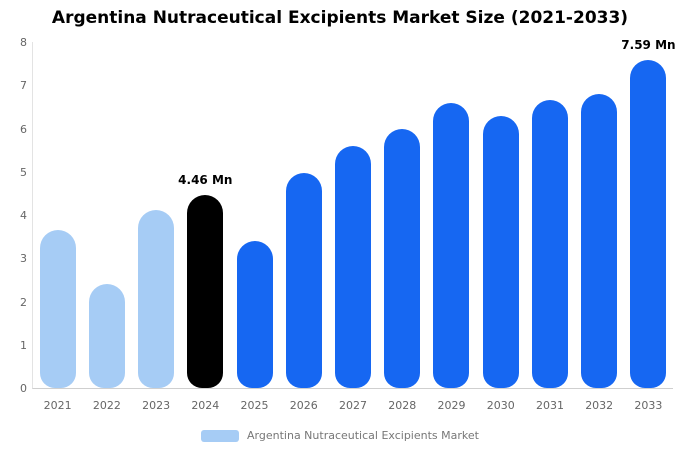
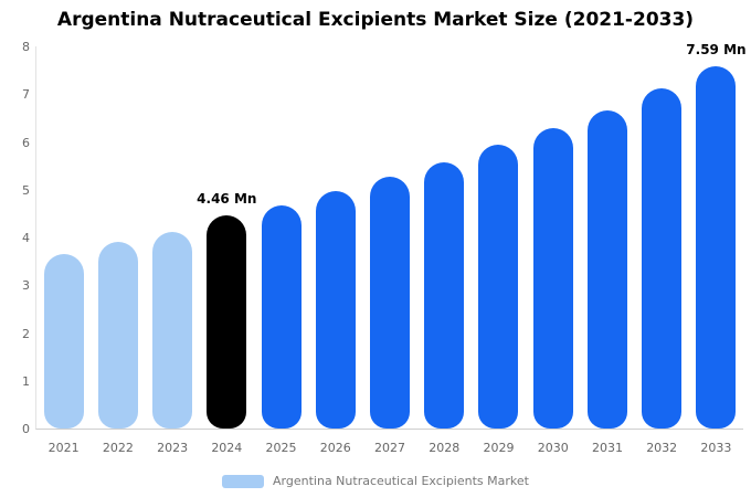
2022: 2.4 -> 3.9
2025: 3.4 -> 4.7
2027: 5.6 -> 5.3
2028: 6.0 -> 5.6
2029: 6.6 -> 5.9
2032: 6.8 -> 7.1
